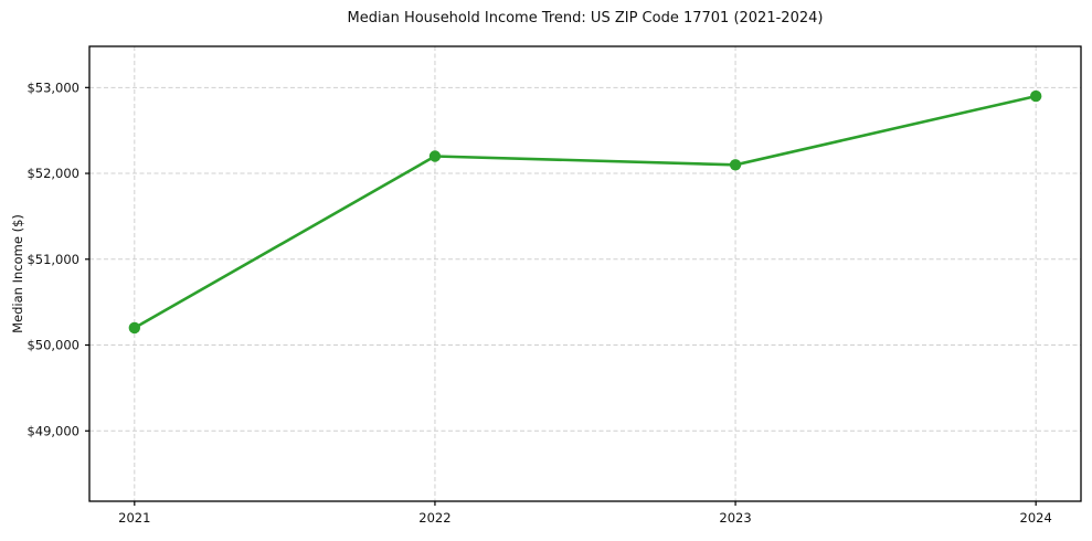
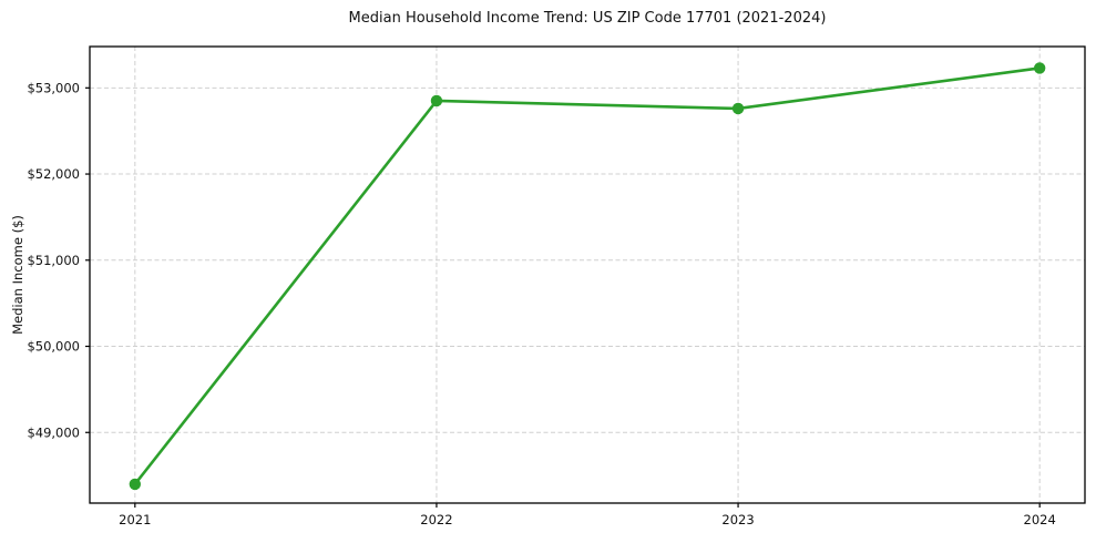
2021: $50200 -> $48400
2022: $52200 -> $52800
2023: $52100 -> $52800
2024: $52900 -> $53200
